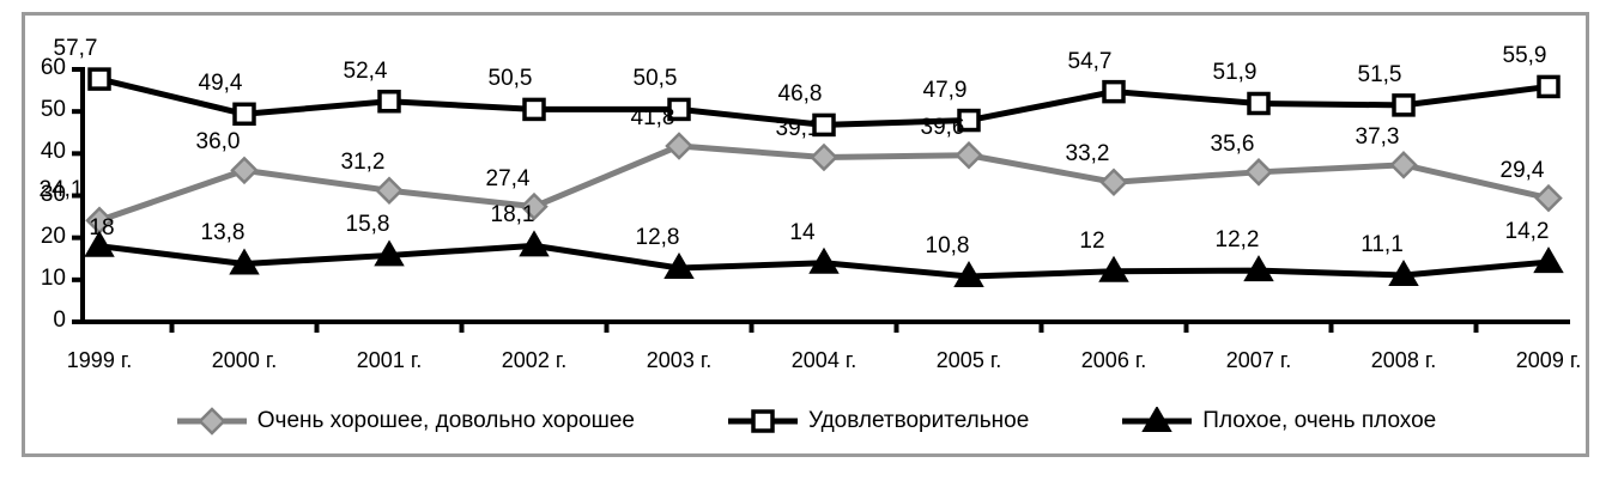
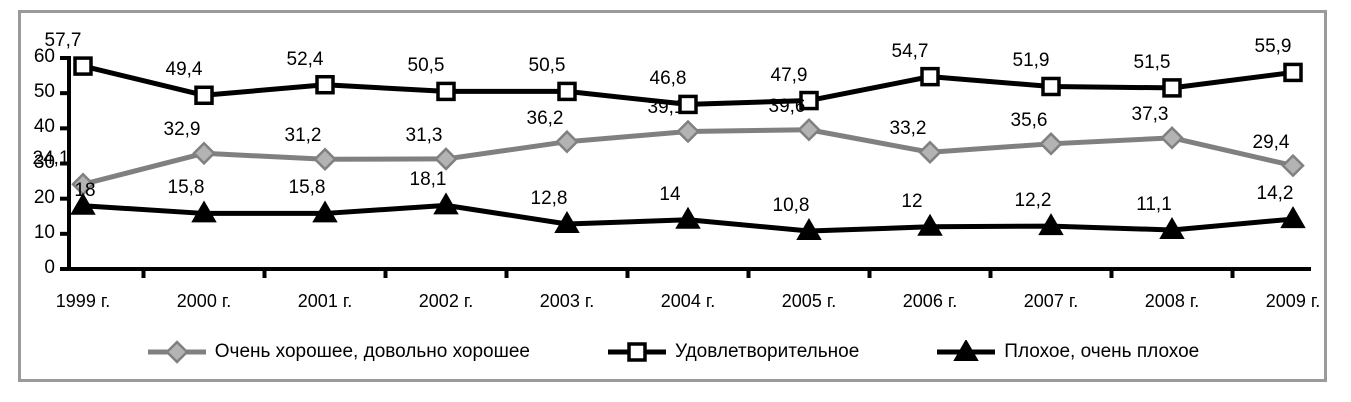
Очень хорошее, довольно хорошее/2000 г.: 36,0 -> 32,9
Плохое, очень плохое/2000 г.: 13,8 -> 15,8
Очень хорошее, довольно хорошее/2002 г.: 27,4 -> 31,3
Очень хорошее, довольно хорошее/2003 г.: 41,8 -> 36,2
